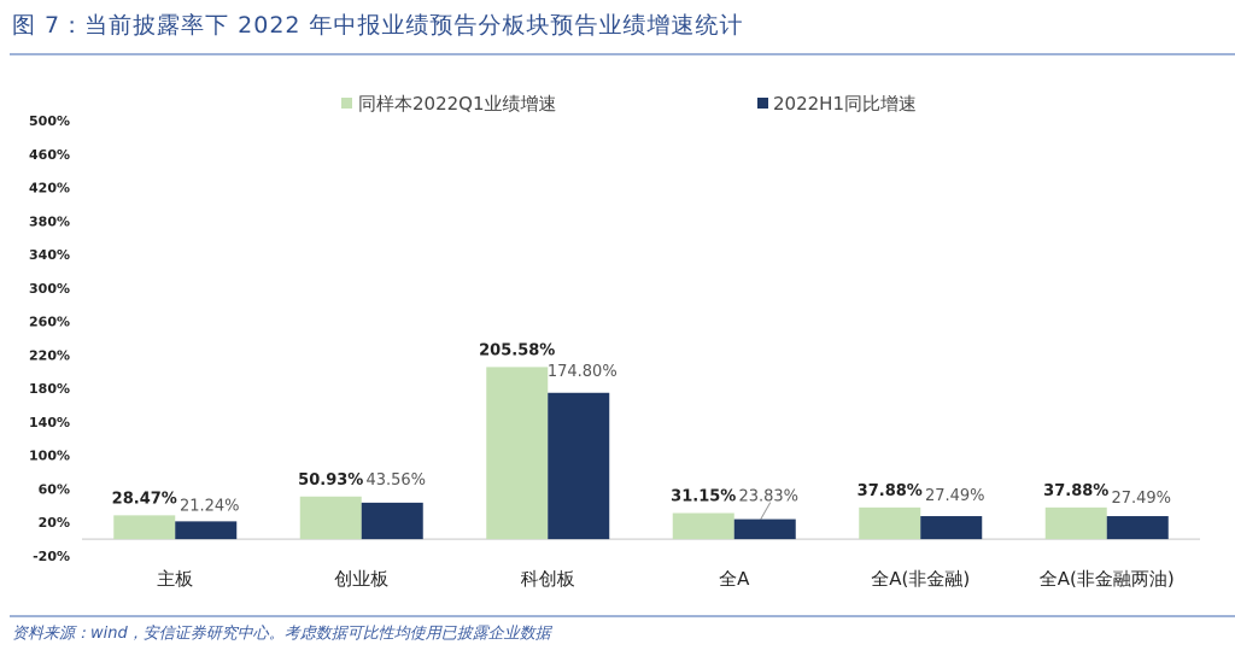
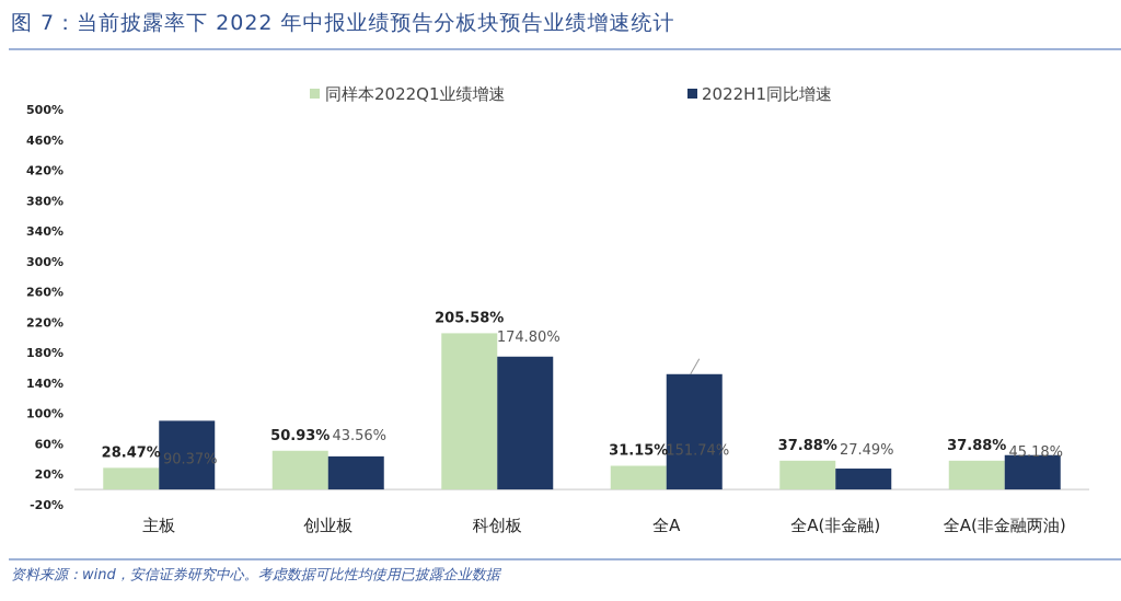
2022H1同比增速/主板: 21.24% -> 90.37%
2022H1同比增速/全A: 23.83% -> 151.74%
2022H1同比增速/全A(非金融两油): 27.49% -> 45.18%
